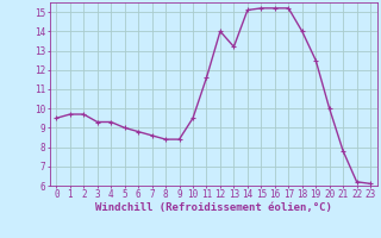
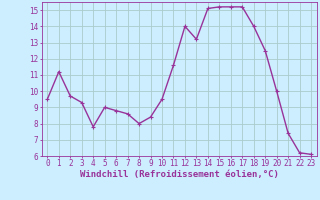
1: 9.7 -> 11.2
4: 9.3 -> 7.8
8: 8.4 -> 8.0
21: 7.8 -> 7.4
